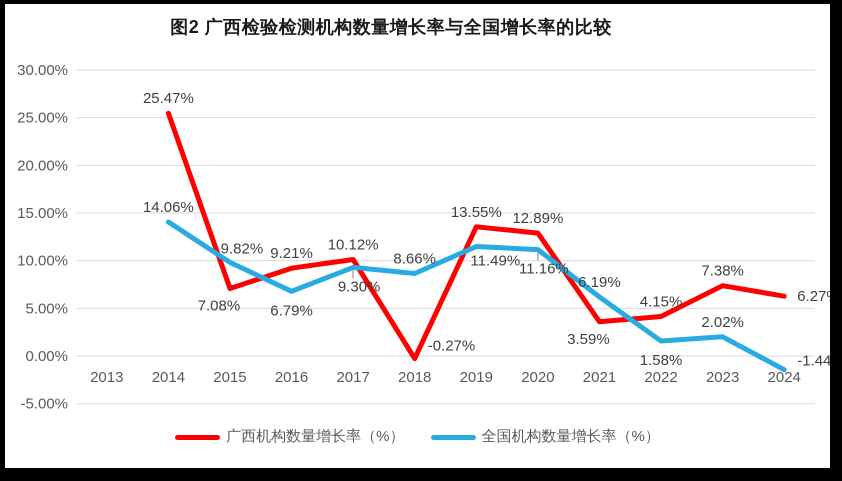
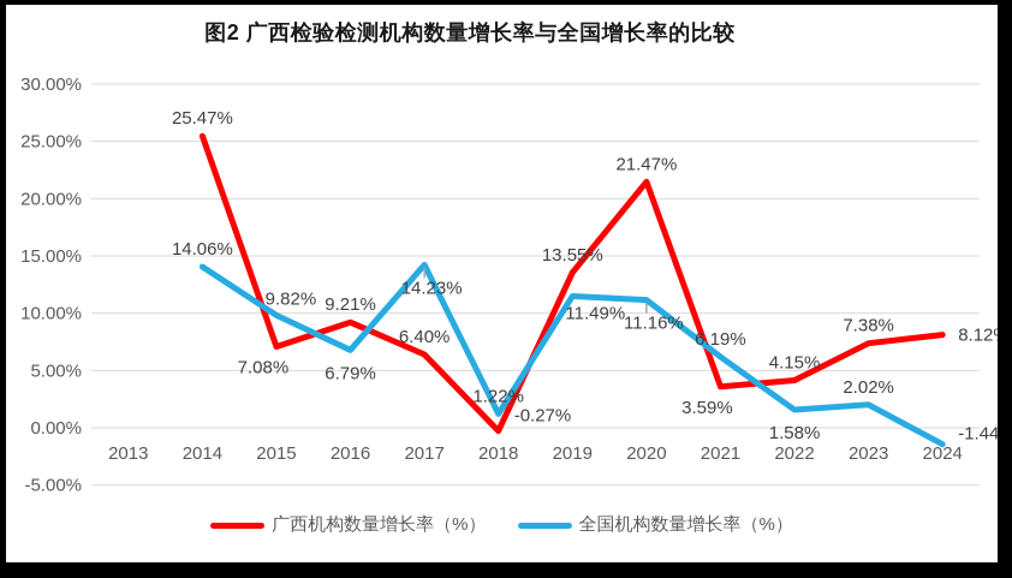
广西机构数量增长率（%）/2017: 10.12% -> 6.40%
全国机构数量增长率（%）/2017: 9.30% -> 14.23%
全国机构数量增长率（%）/2018: 8.66% -> 1.22%
广西机构数量增长率（%）/2020: 12.89% -> 21.47%
广西机构数量增长率（%）/2024: 6.27% -> 8.12%
